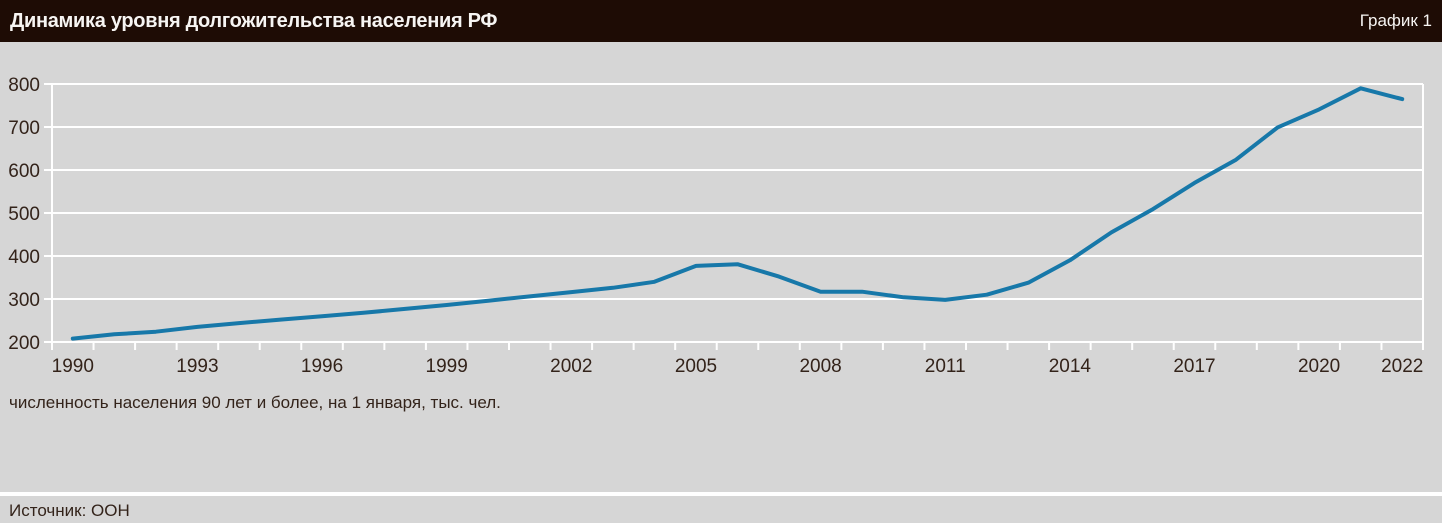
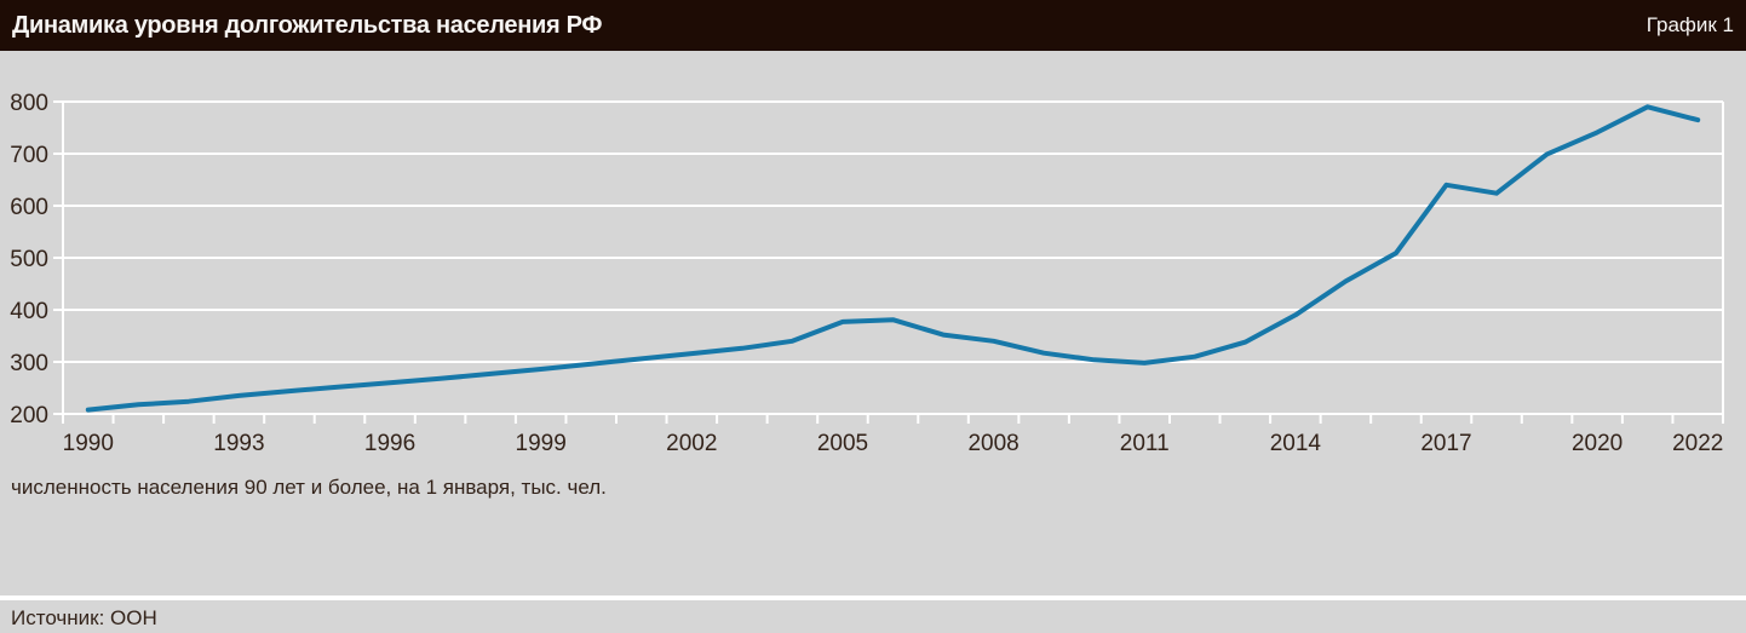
2008: 320 -> 340
2017: 570 -> 640
